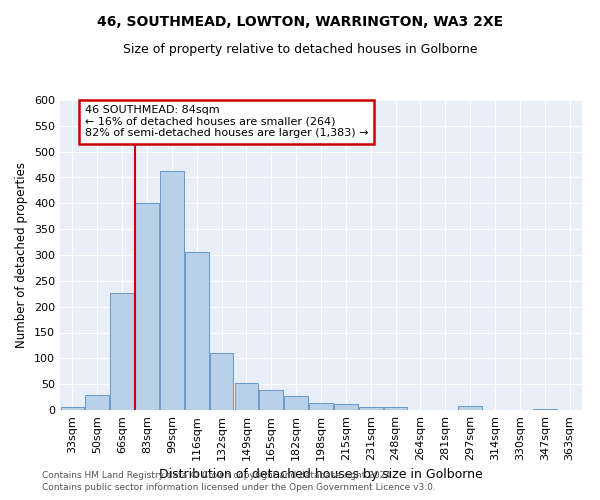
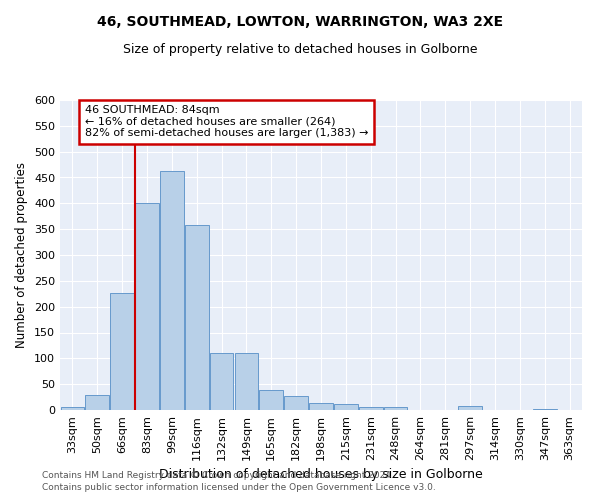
116sqm: 305 -> 358
149sqm: 53 -> 110
